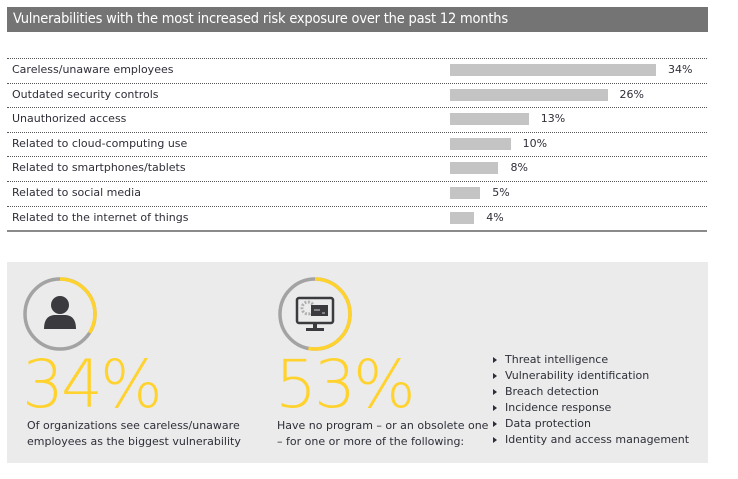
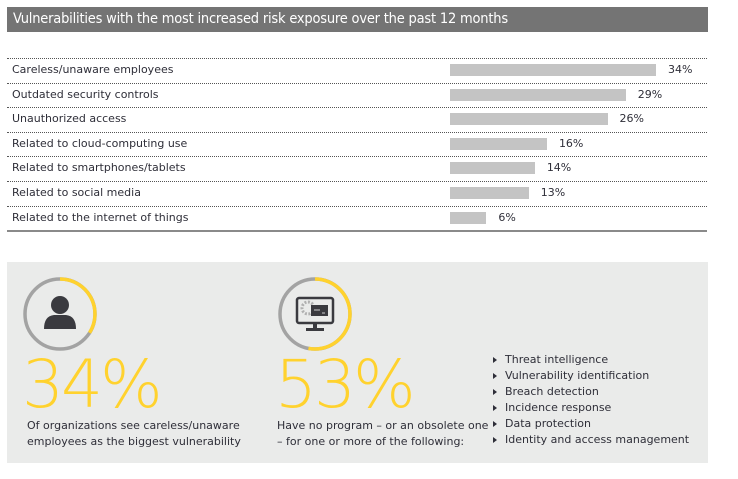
Outdated security controls: 26% -> 29%
Unauthorized access: 13% -> 26%
Related to cloud-computing use: 10% -> 16%
Related to smartphones/tablets: 8% -> 14%
Related to social media: 5% -> 13%
Related to the internet of things: 4% -> 6%
